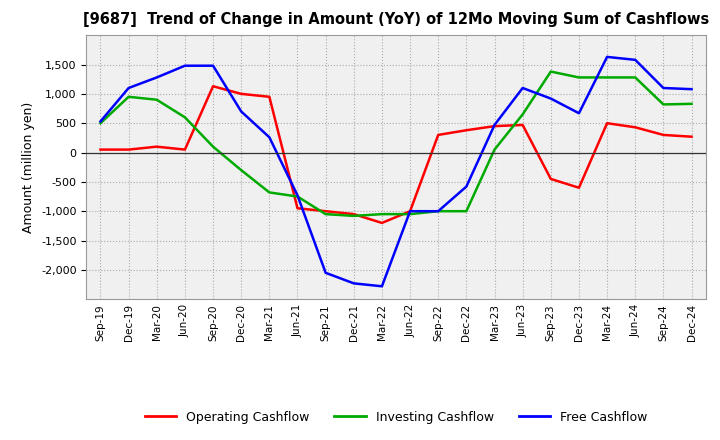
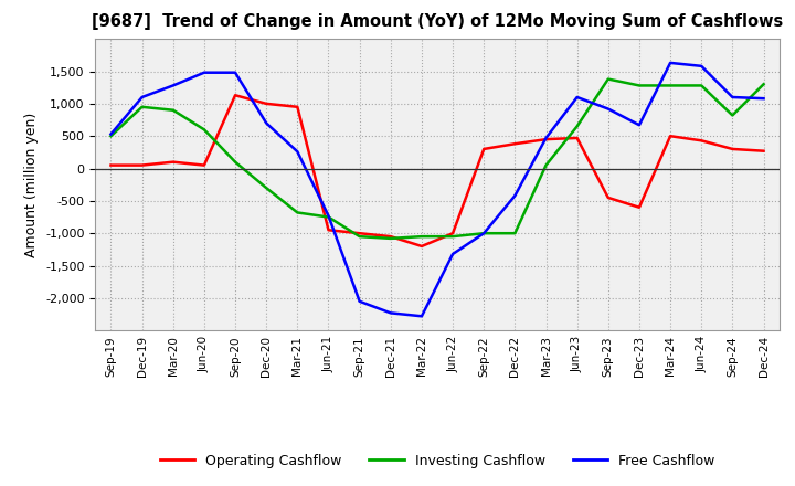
Free Cashflow/Jun-22: -1,000 -> -1,320
Free Cashflow/Dec-22: -580 -> -420
Investing Cashflow/Dec-24: 830 -> 1,300
